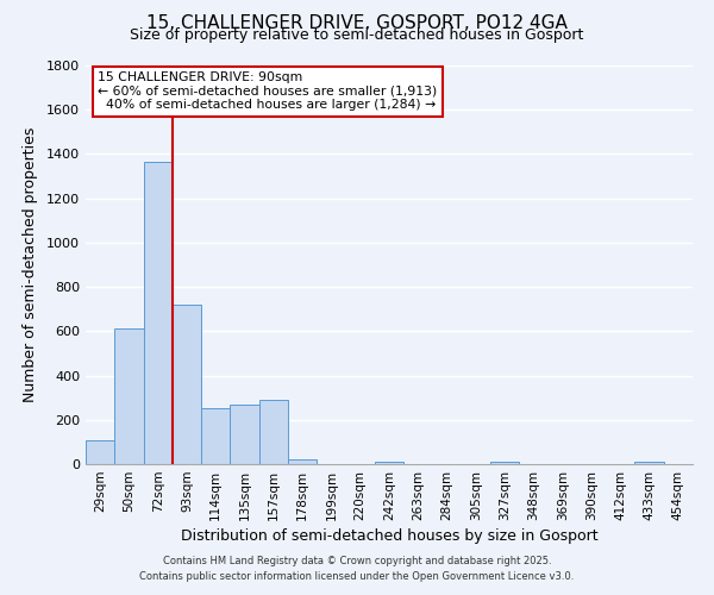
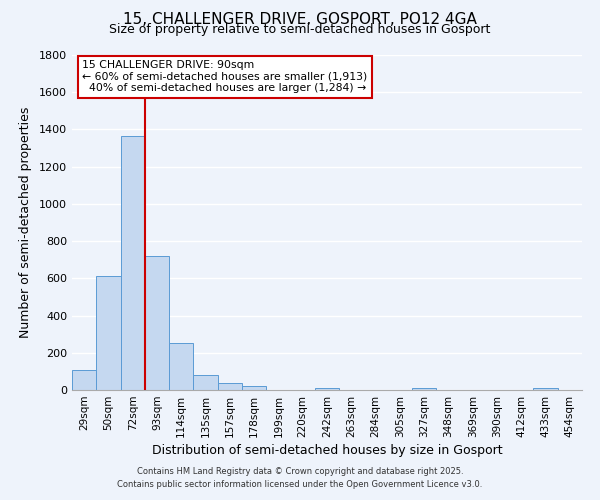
135sqm: 270 -> 80
157sqm: 290 -> 40
